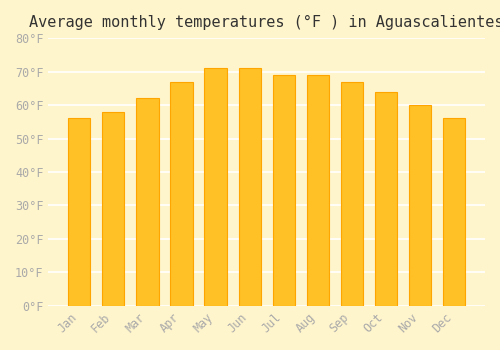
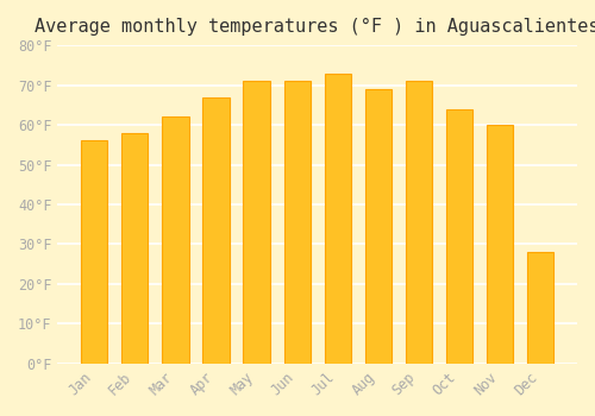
Jul: 69°F -> 73°F
Sep: 67°F -> 71°F
Dec: 56°F -> 28°F
